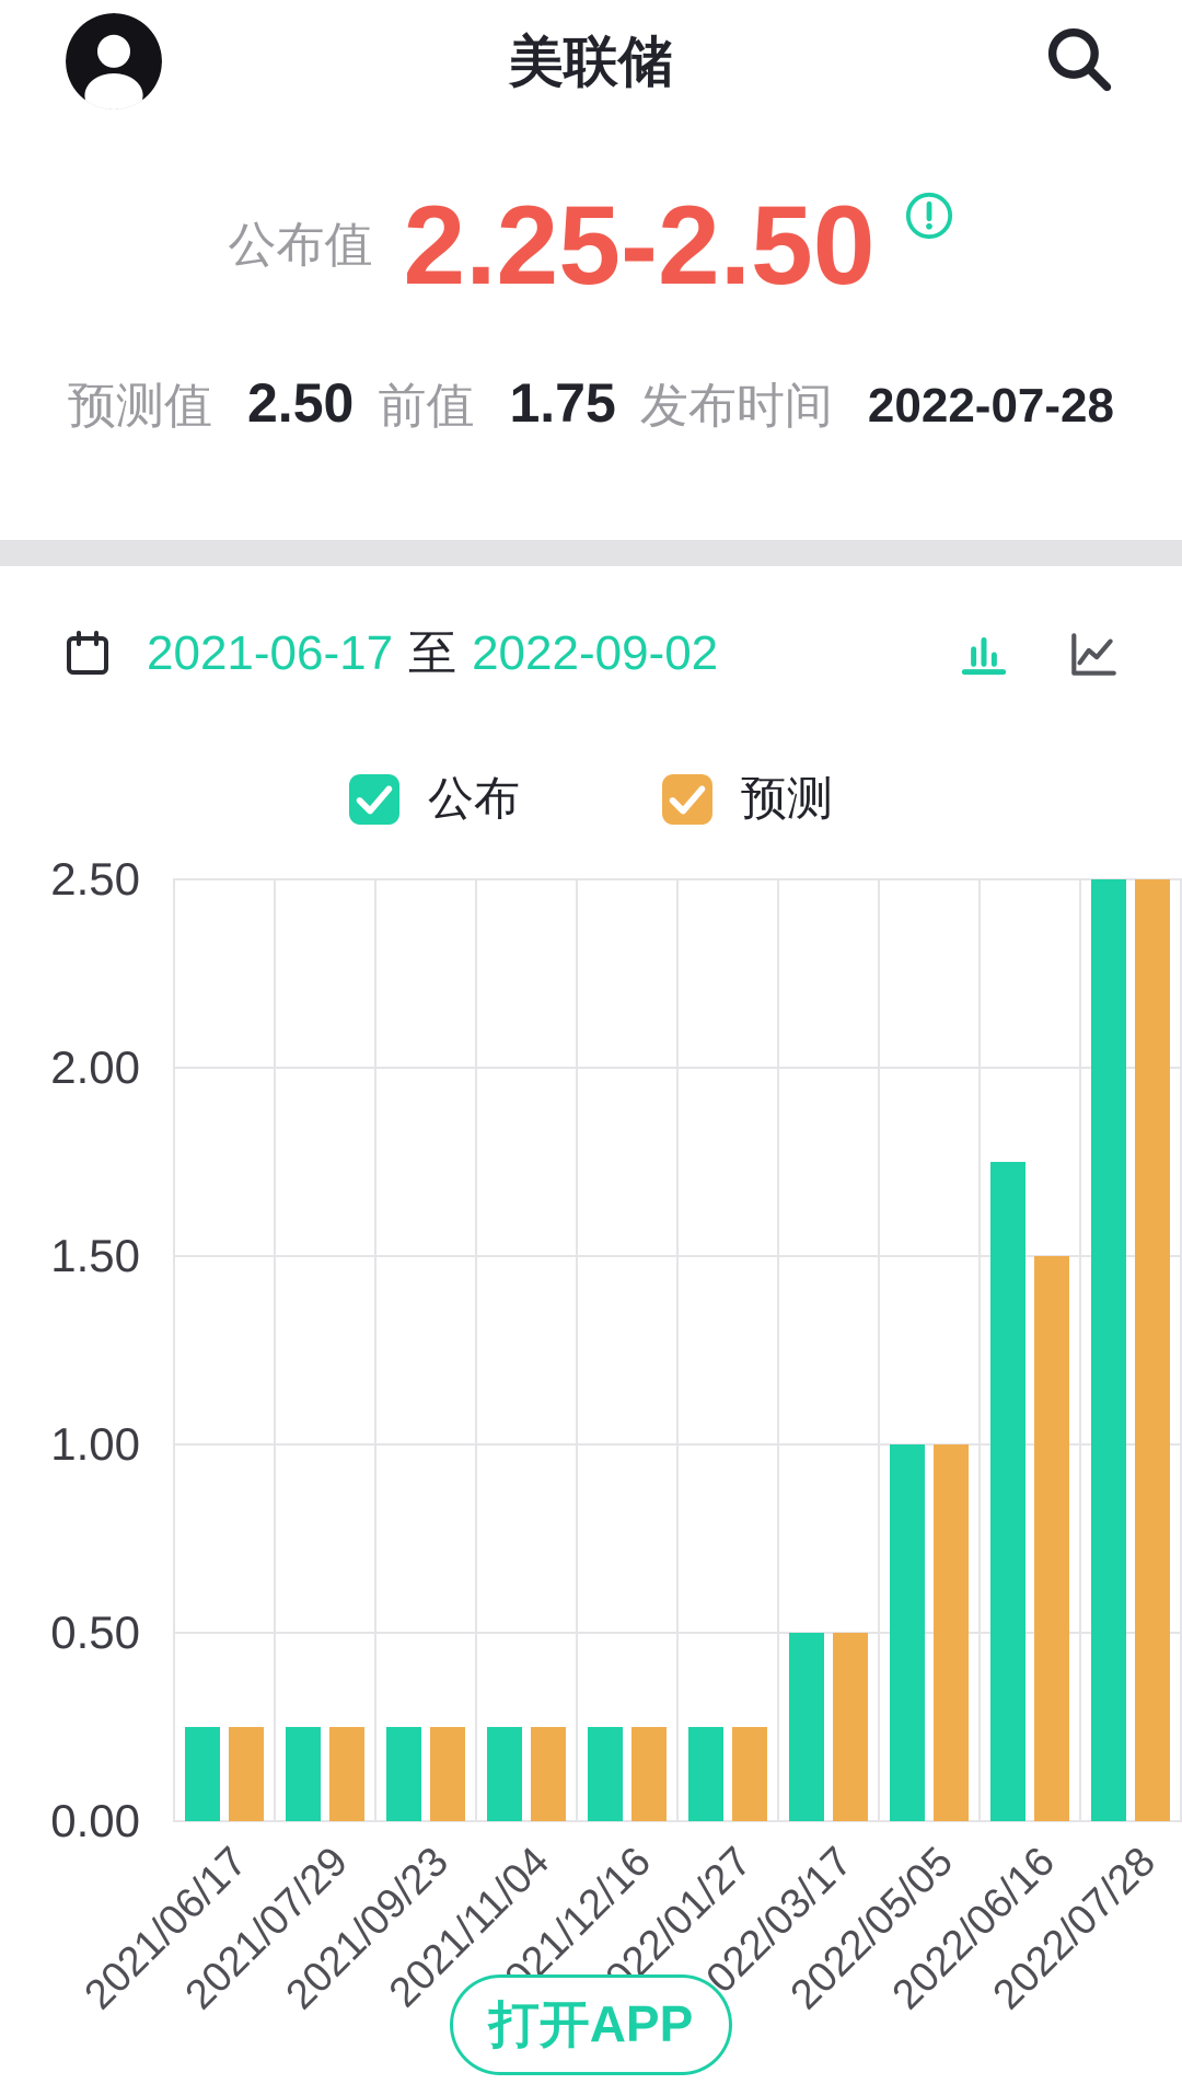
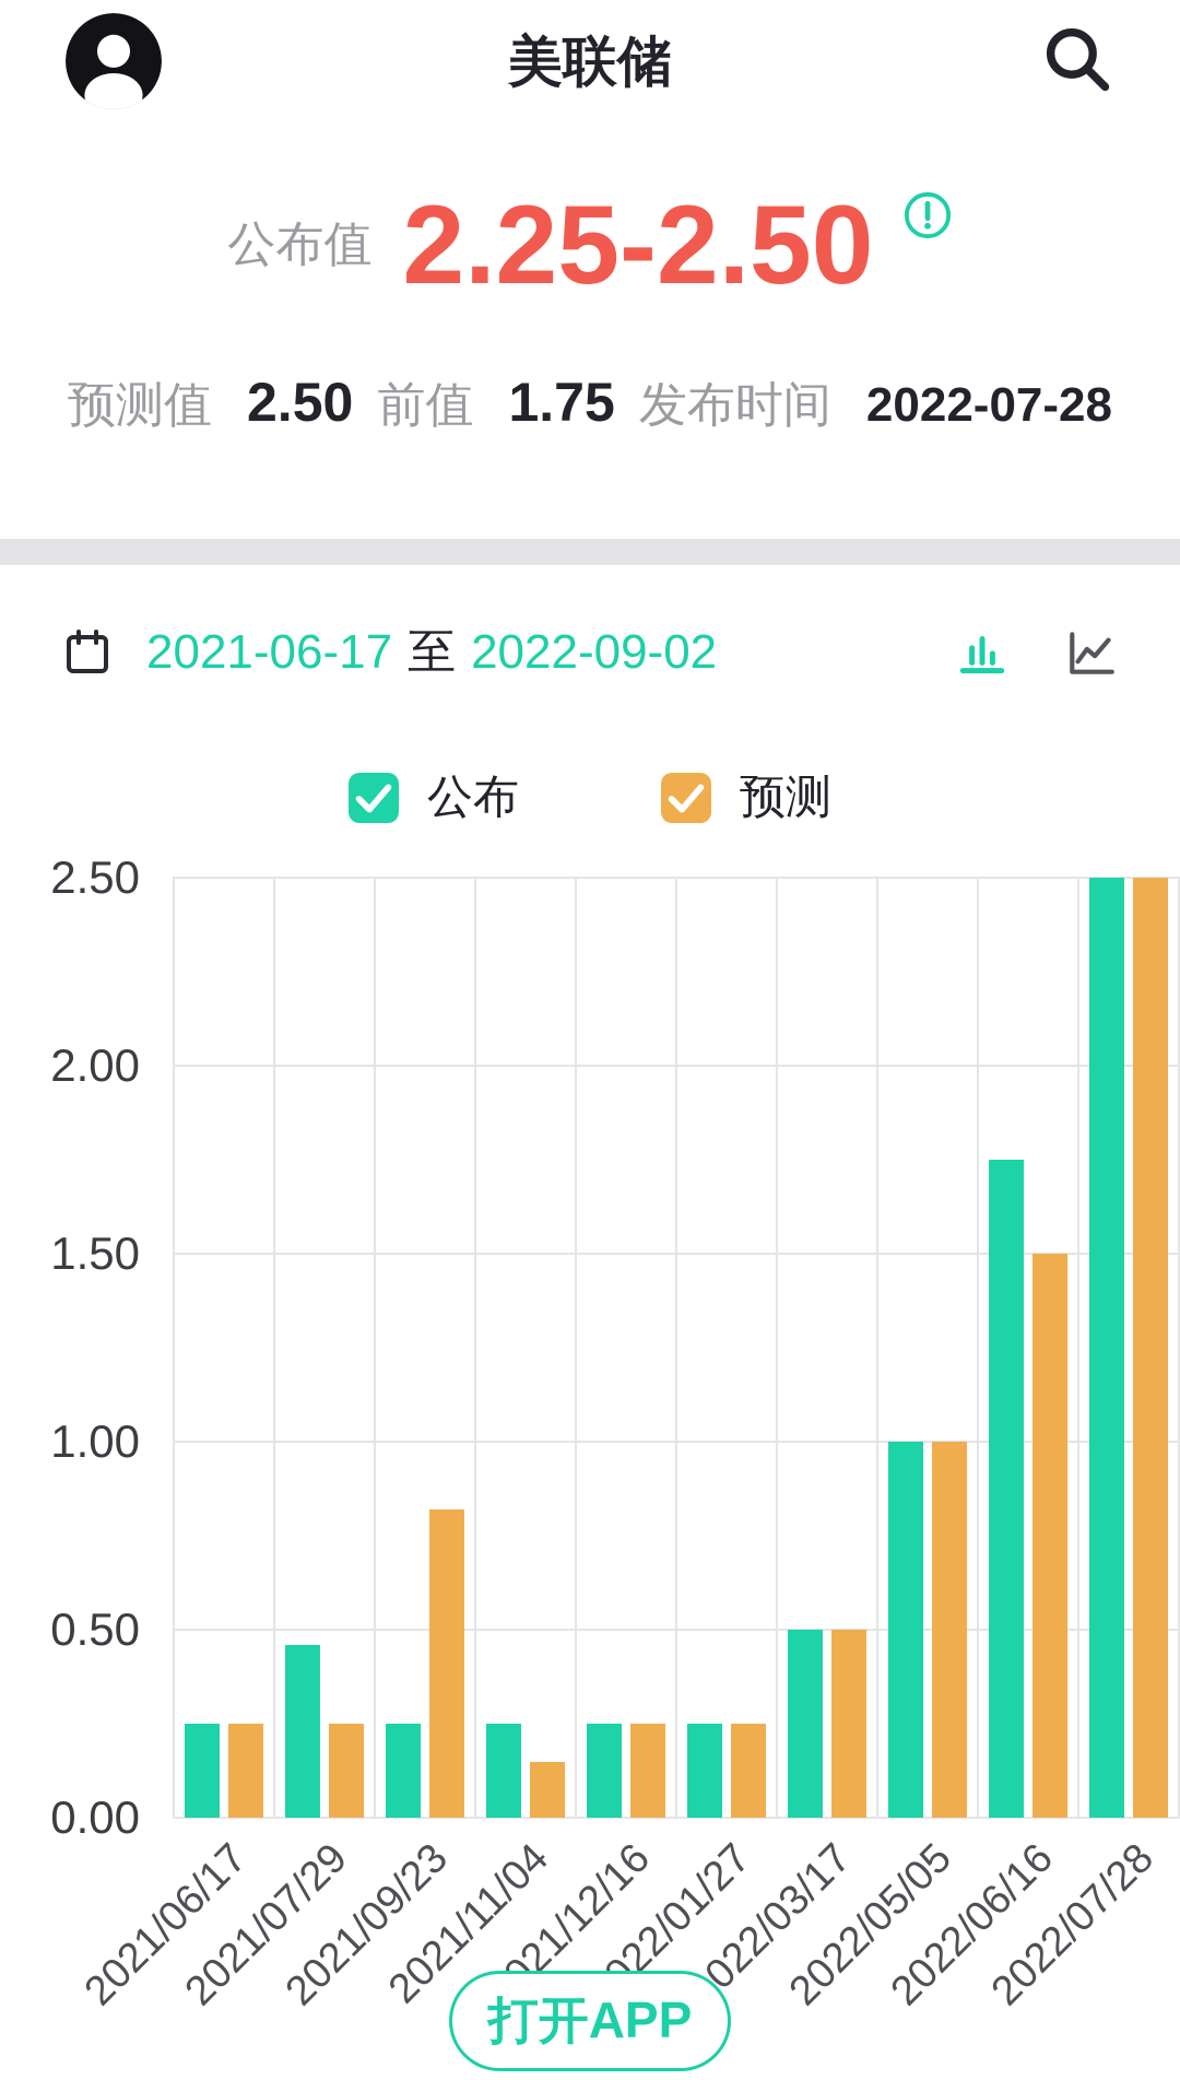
公布/2021/07/29: 0.25 -> 0.46
预测/2021/09/23: 0.25 -> 0.82
预测/2021/11/04: 0.25 -> 0.15
